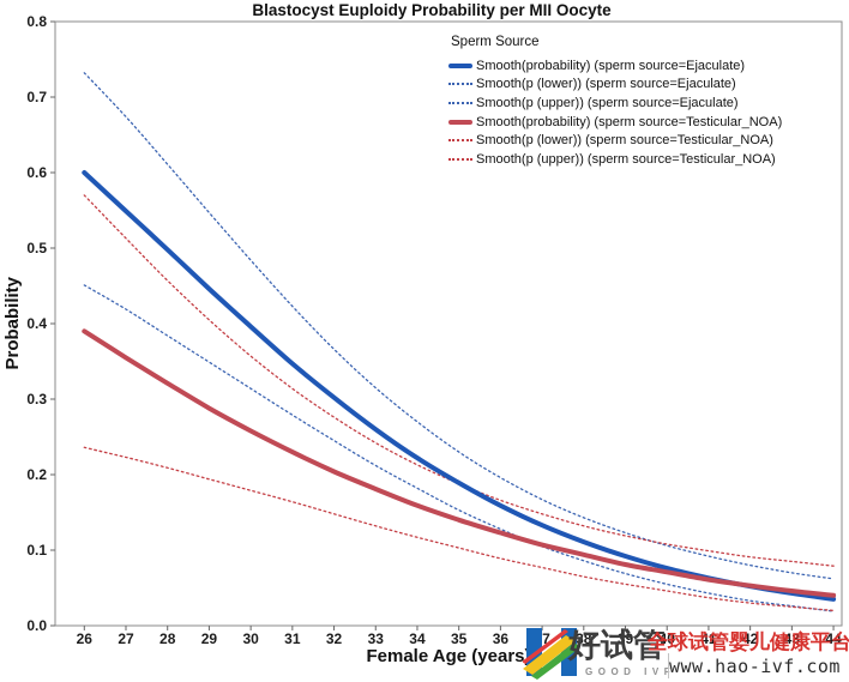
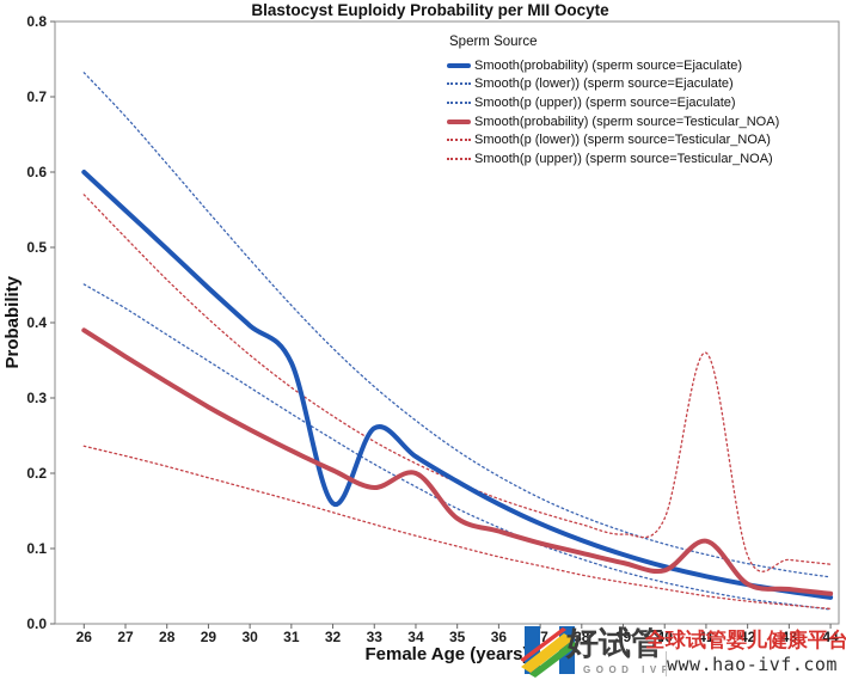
Smooth(probability) (sperm source=Ejaculate)/32: 0.30 -> 0.16
Smooth(probability) (sperm source=Testicular_NOA)/34: 0.16 -> 0.20
Smooth(p (upper)) (sperm source=Testicular_NOA)/40: 0.11 -> 0.14
Smooth(probability) (sperm source=Testicular_NOA)/41: 0.06 -> 0.11
Smooth(p (upper)) (sperm source=Testicular_NOA)/41: 0.10 -> 0.36
